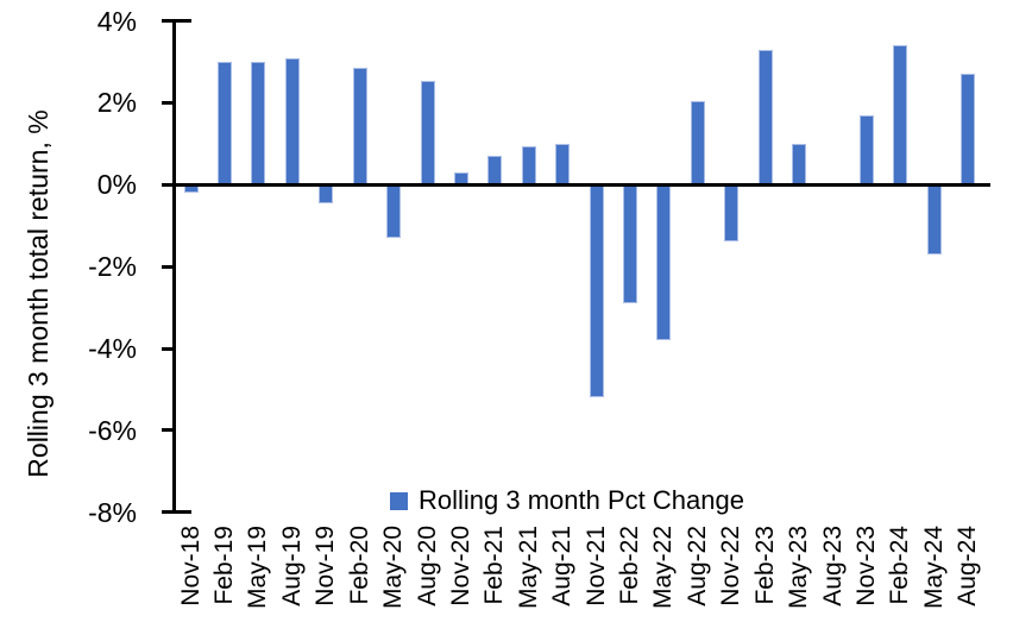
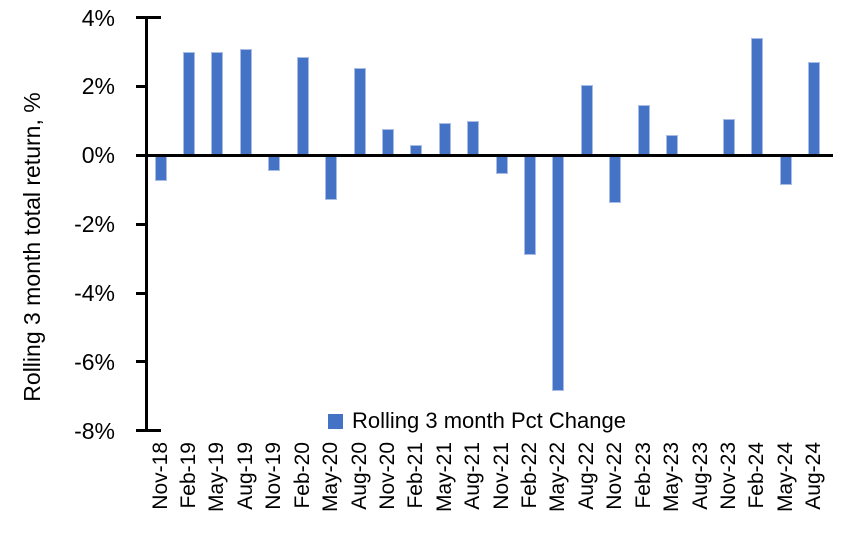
Nov-18: -0.2% -> -0.8%
Nov-20: 0.3% -> 0.8%
Feb-21: 0.7% -> 0.3%
Nov-21: -5.2% -> -0.6%
May-22: -3.8% -> -6.8%
Feb-23: 3.3% -> 1.4%
May-23: 1.0% -> 0.6%
Nov-23: 1.7% -> 1.1%
May-24: -1.7% -> -0.8%
